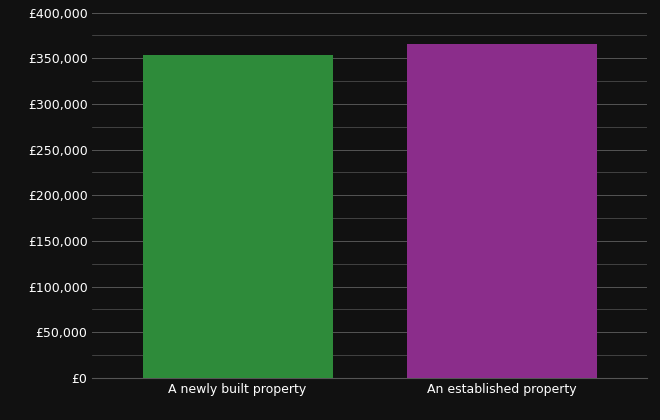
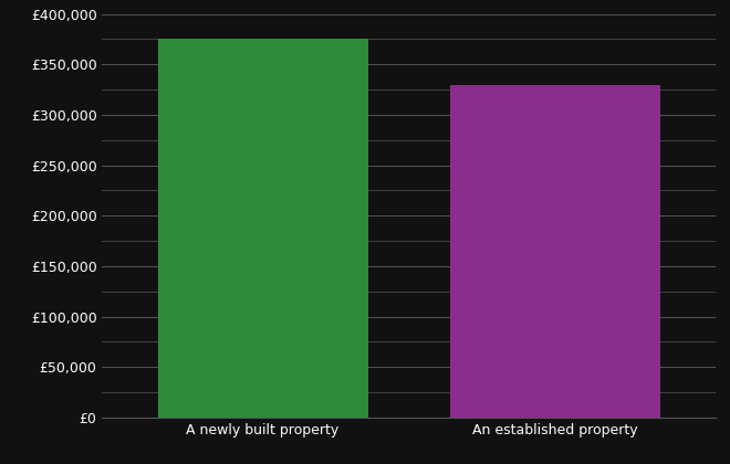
A newly built property: £354,000 -> £375,000
An established property: £366,000 -> £330,000
